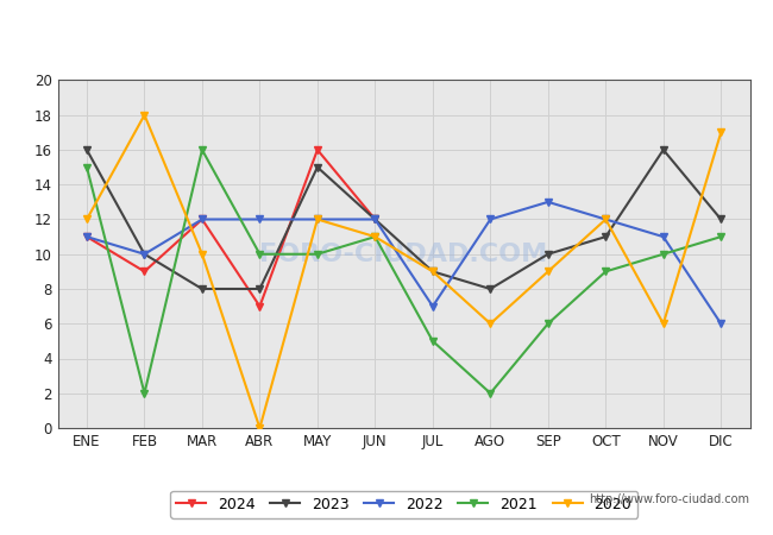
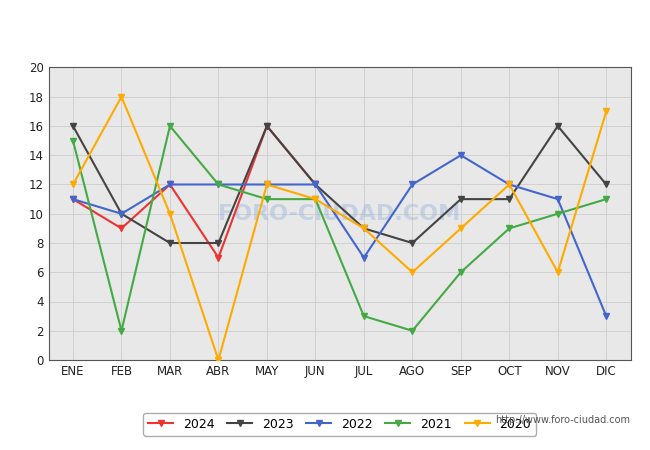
2021/ABR: 10 -> 12
2023/MAY: 15 -> 16
2021/MAY: 10 -> 11
2021/JUL: 5 -> 3
2023/SEP: 10 -> 11
2022/SEP: 13 -> 14
2022/DIC: 6 -> 3
